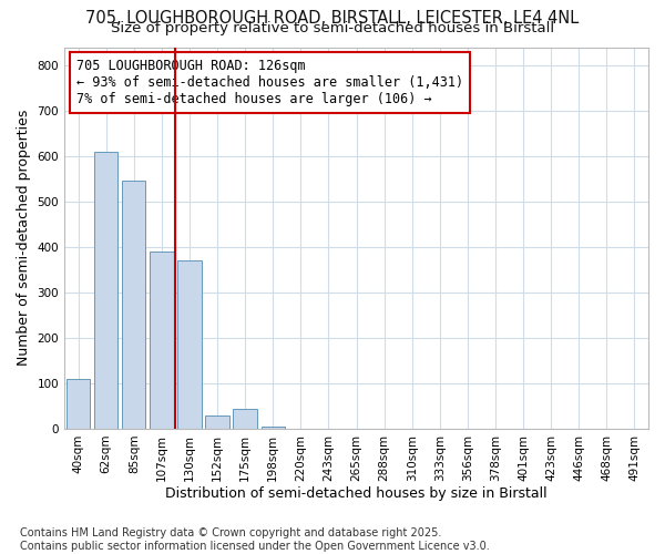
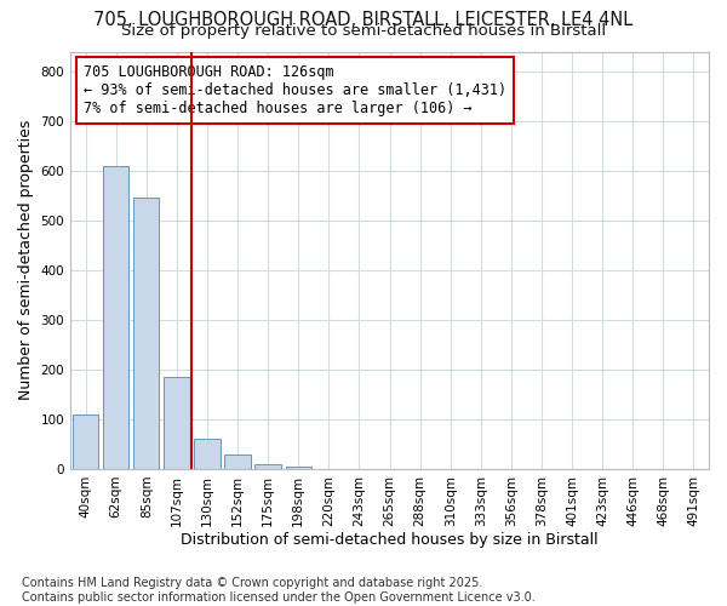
107sqm: 390 -> 185
130sqm: 370 -> 62
175sqm: 45 -> 10
